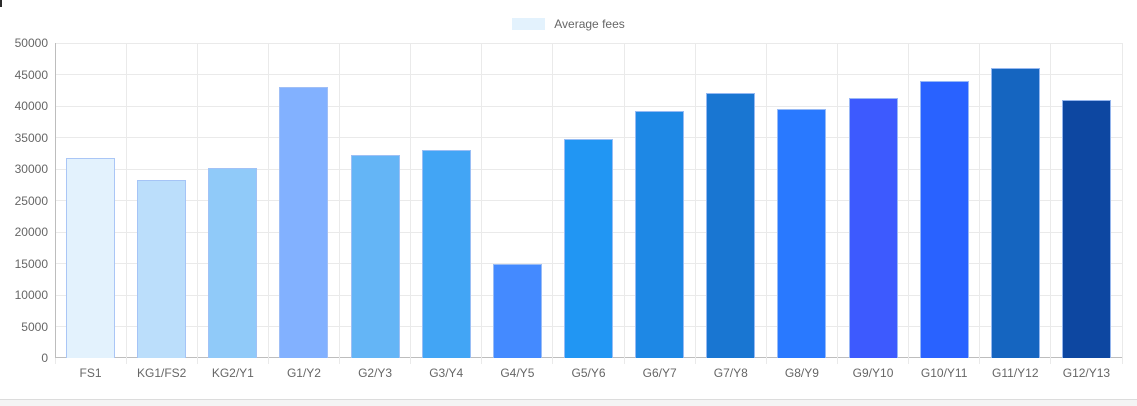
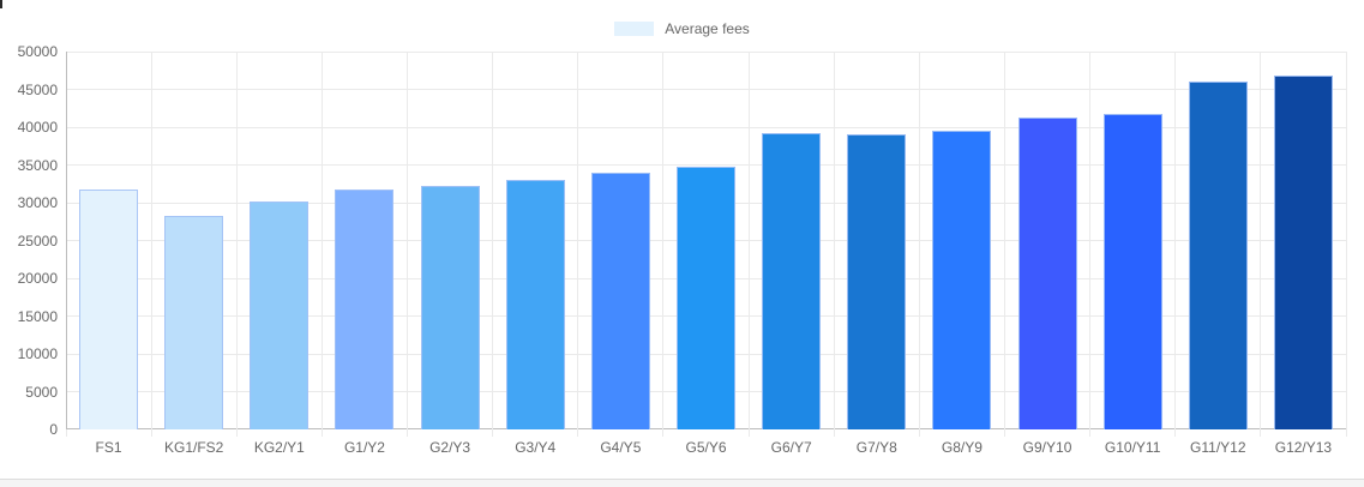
G1/Y2: 43000 -> 32000
G4/Y5: 15000 -> 34000
G7/Y8: 42000 -> 39000
G10/Y11: 44000 -> 42000
G12/Y13: 41000 -> 47000
